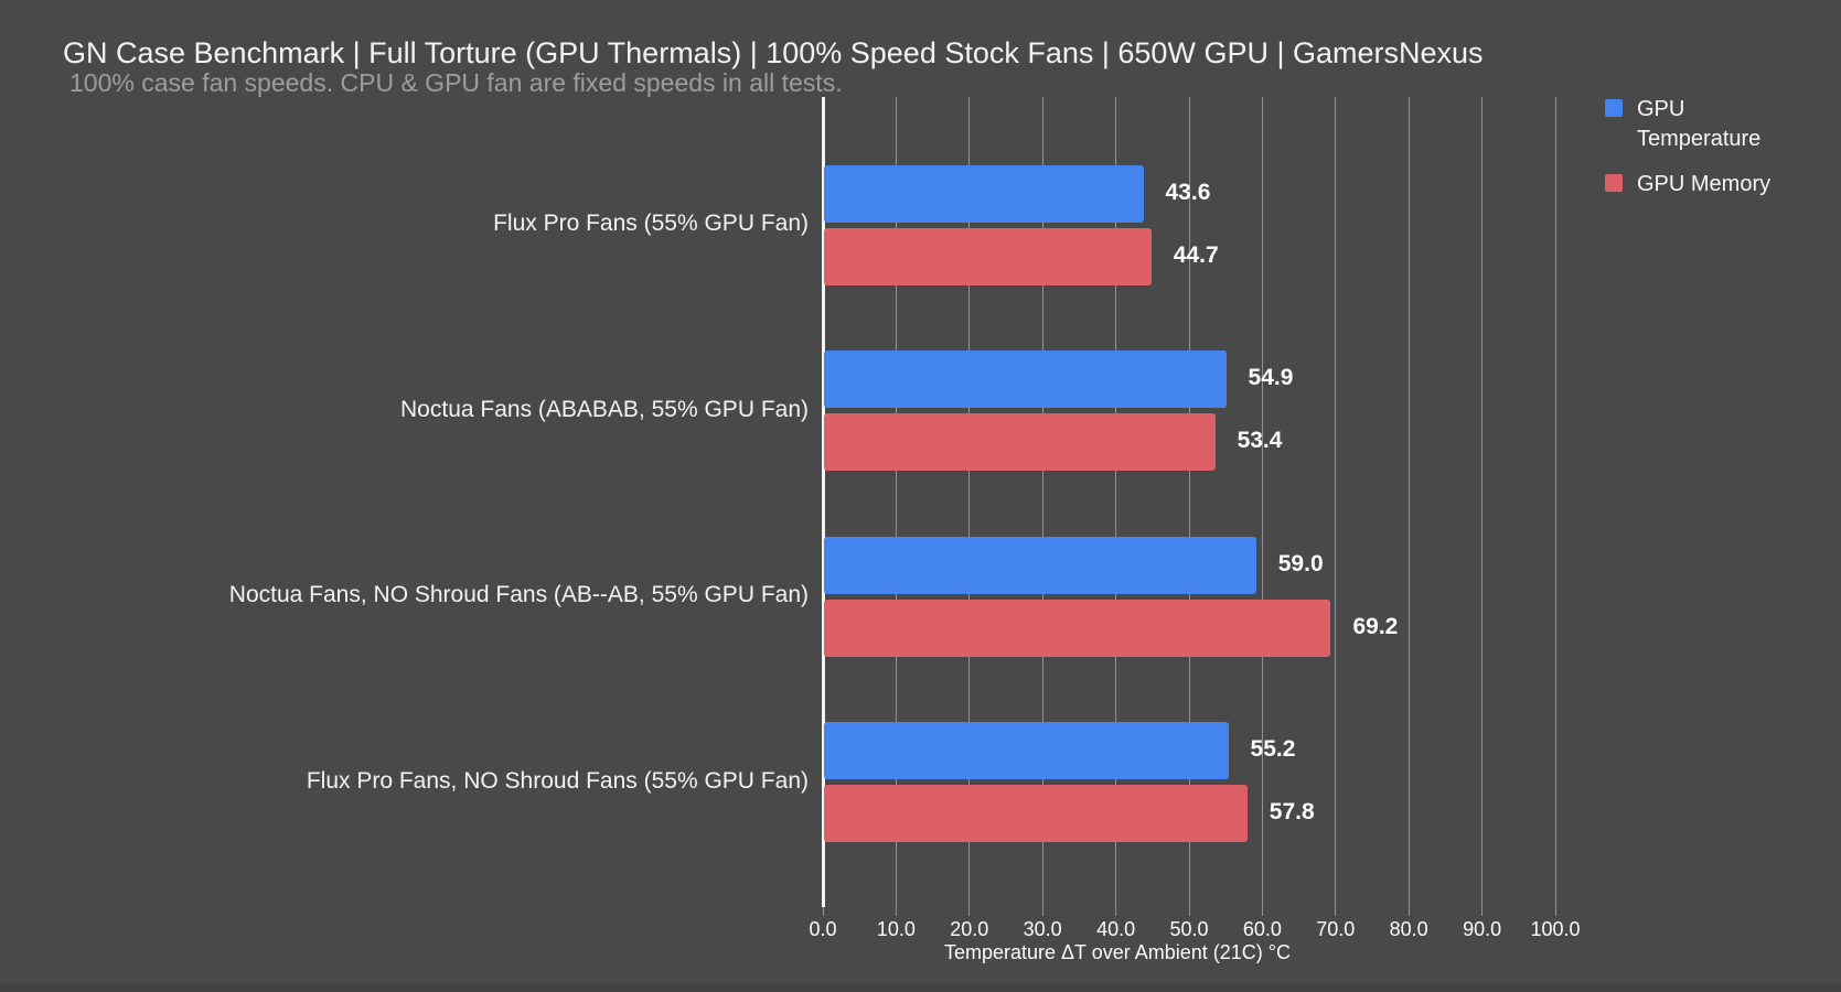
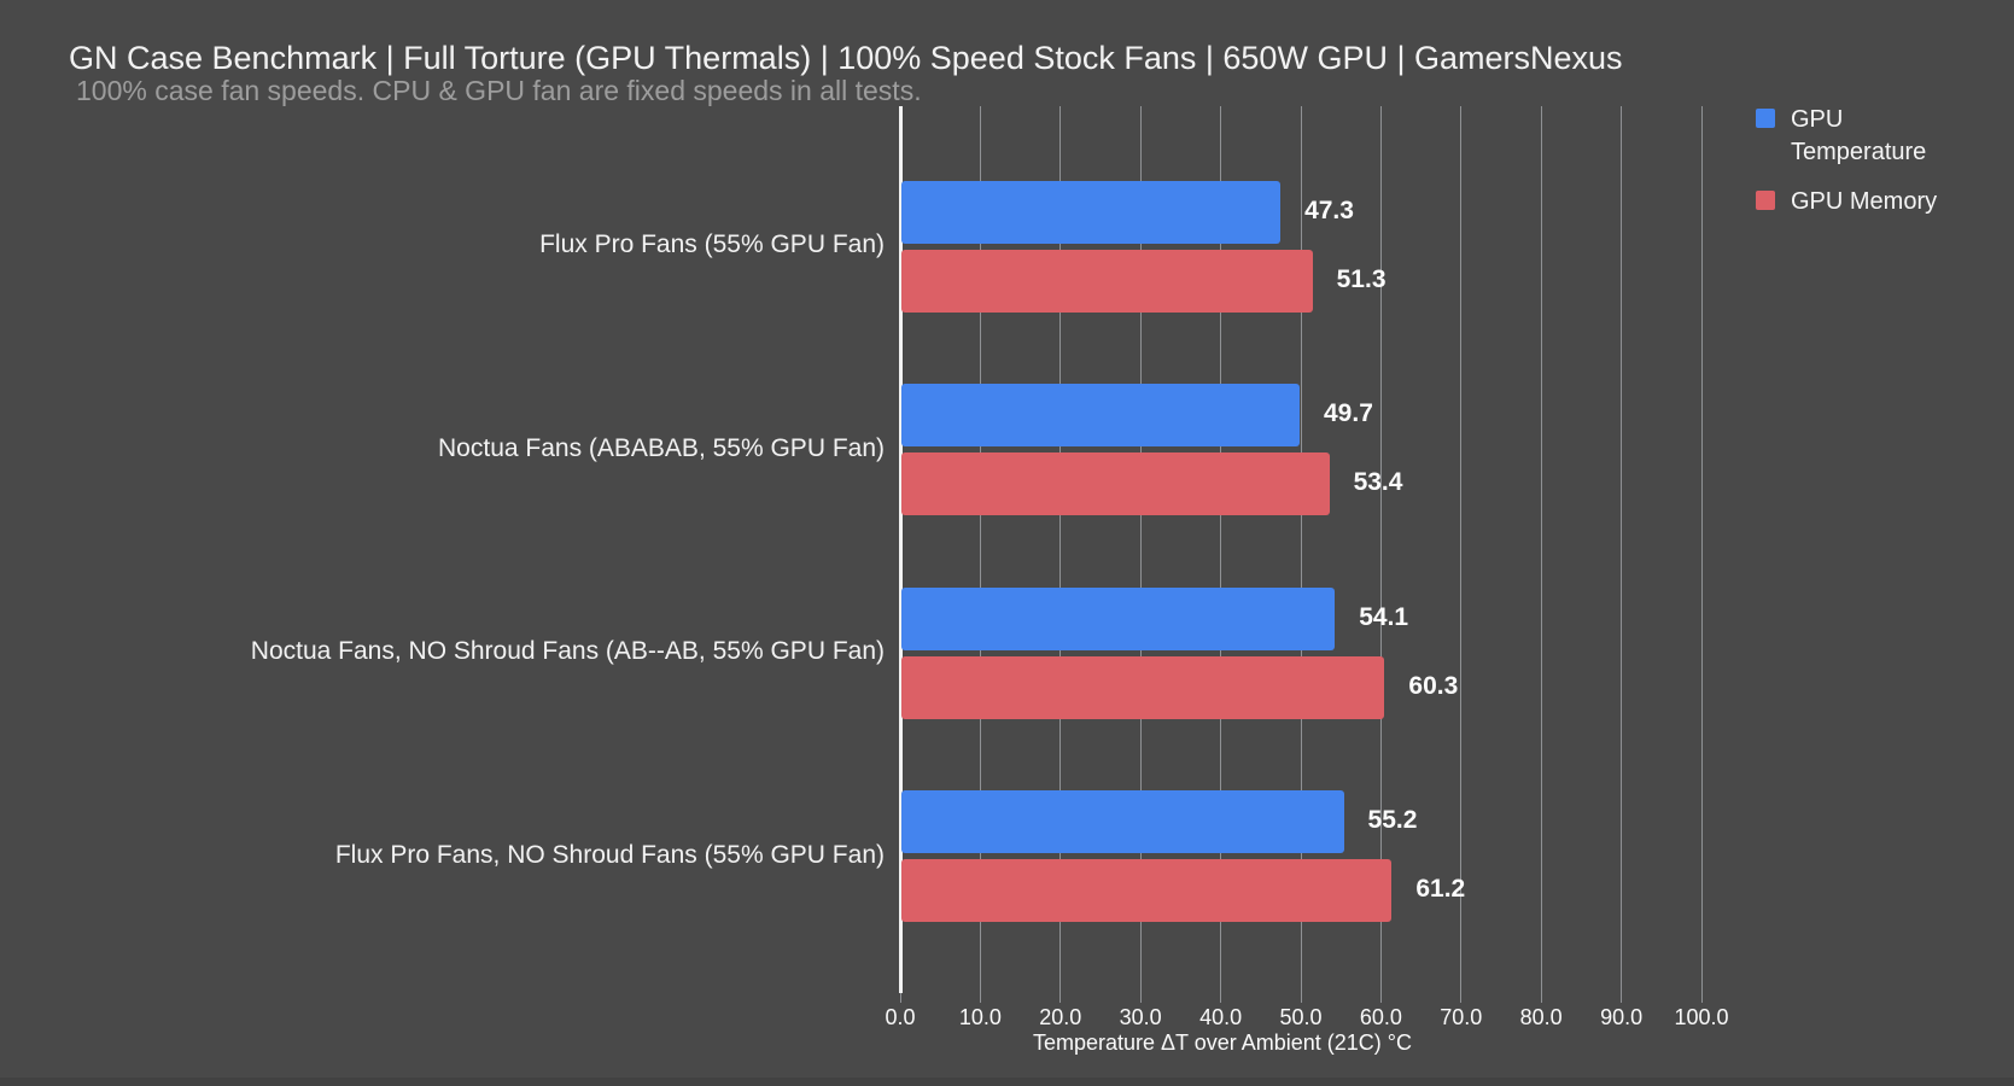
GPU Temperature/Flux Pro Fans (55% GPU Fan): 43.6 -> 47.3
GPU Memory/Flux Pro Fans (55% GPU Fan): 44.7 -> 51.3
GPU Temperature/Noctua Fans (ABABAB, 55% GPU Fan): 54.9 -> 49.7
GPU Temperature/Noctua Fans, NO Shroud Fans (AB--AB, 55% GPU Fan): 59.0 -> 54.1
GPU Memory/Noctua Fans, NO Shroud Fans (AB--AB, 55% GPU Fan): 69.2 -> 60.3
GPU Memory/Flux Pro Fans, NO Shroud Fans (55% GPU Fan): 57.8 -> 61.2
